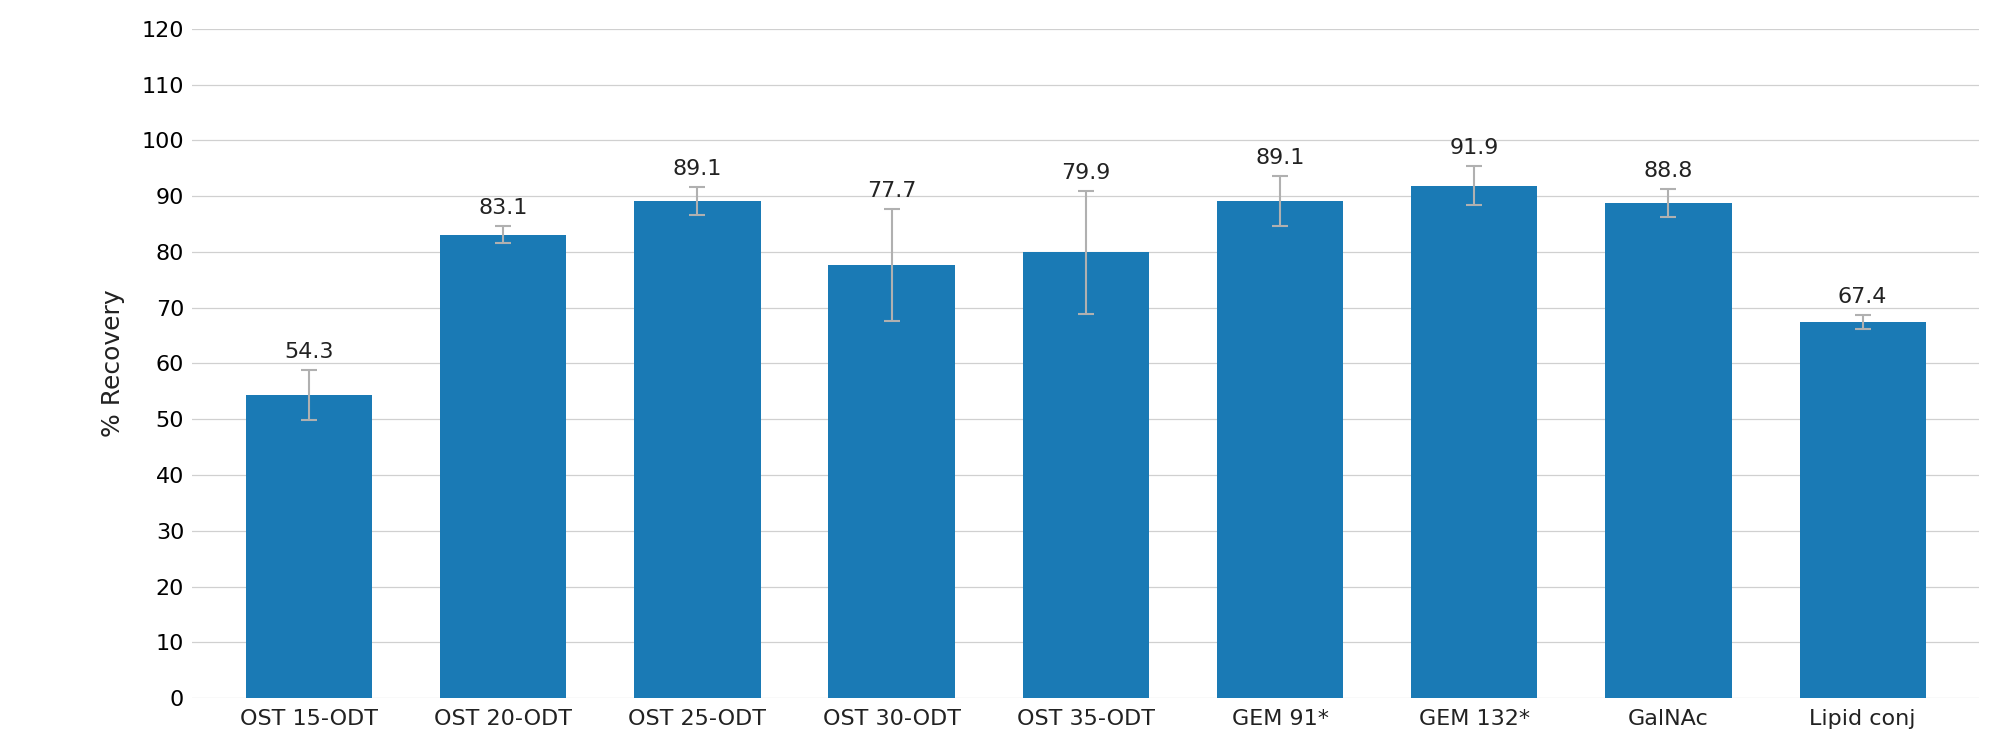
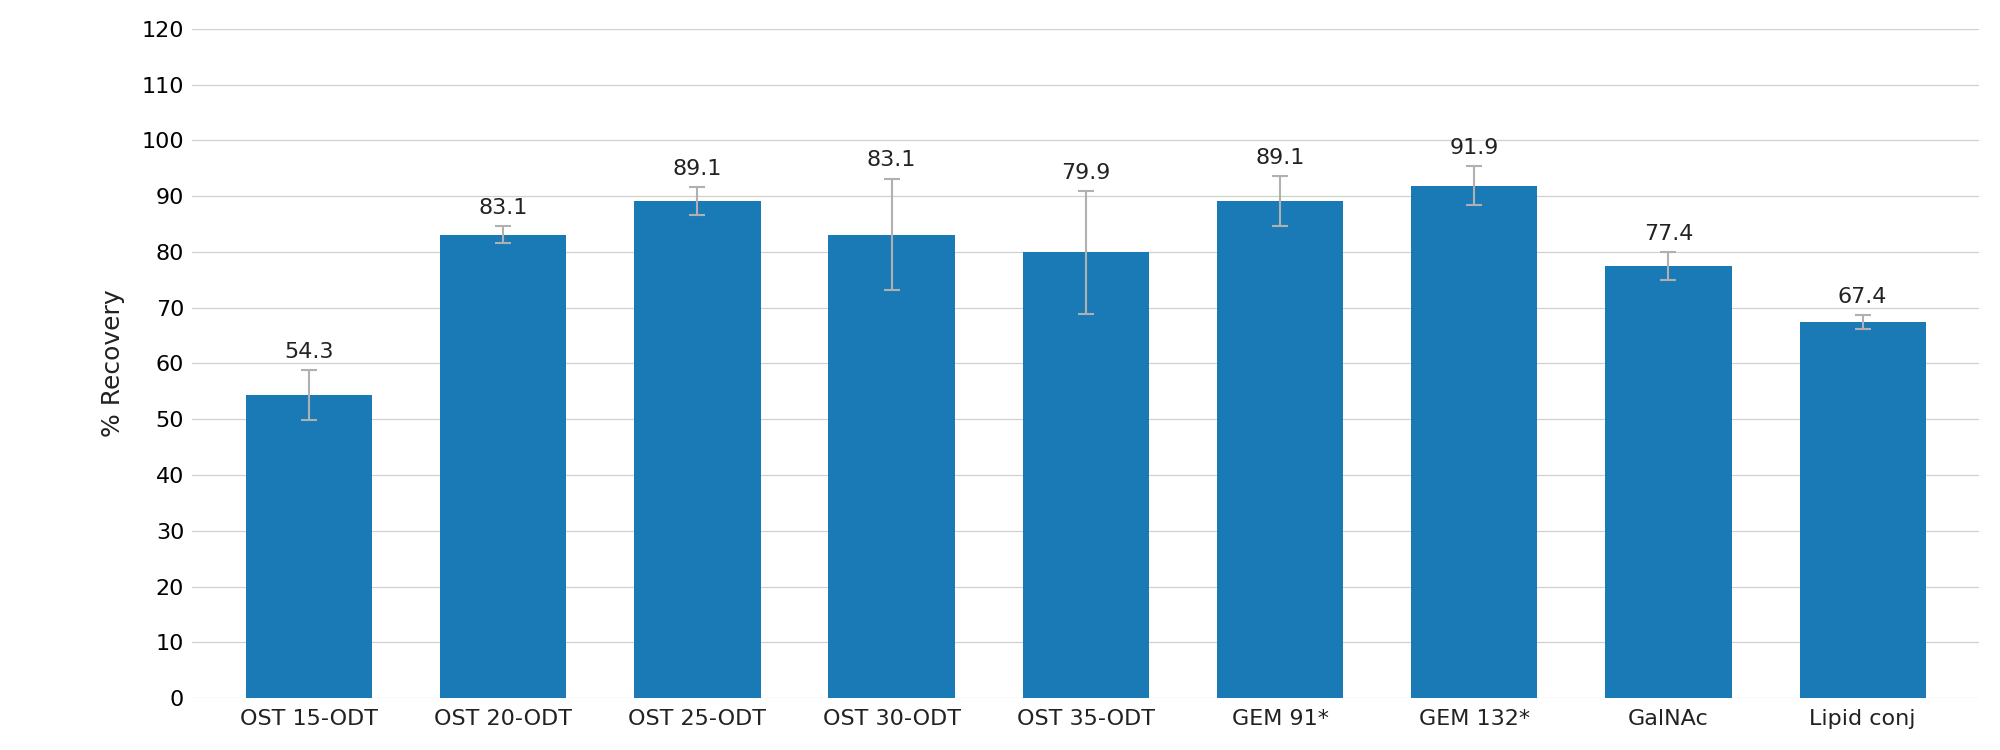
OST 30-ODT: 77.7 -> 83.1
GalNAc: 88.8 -> 77.4
